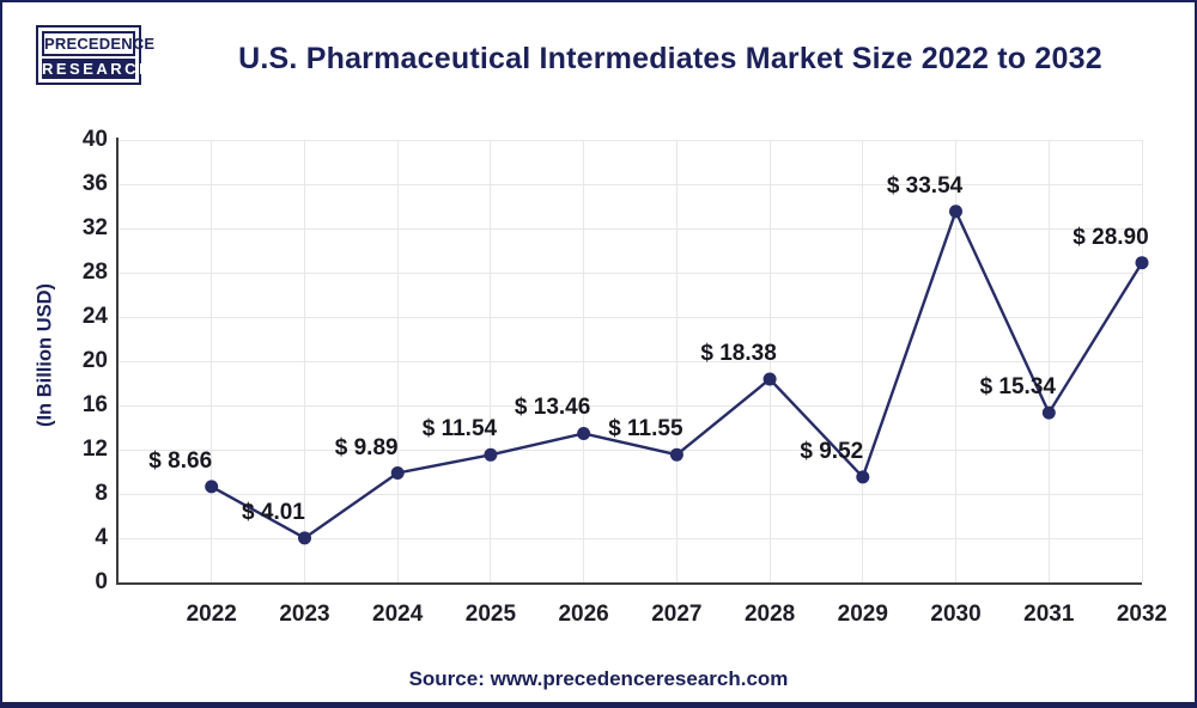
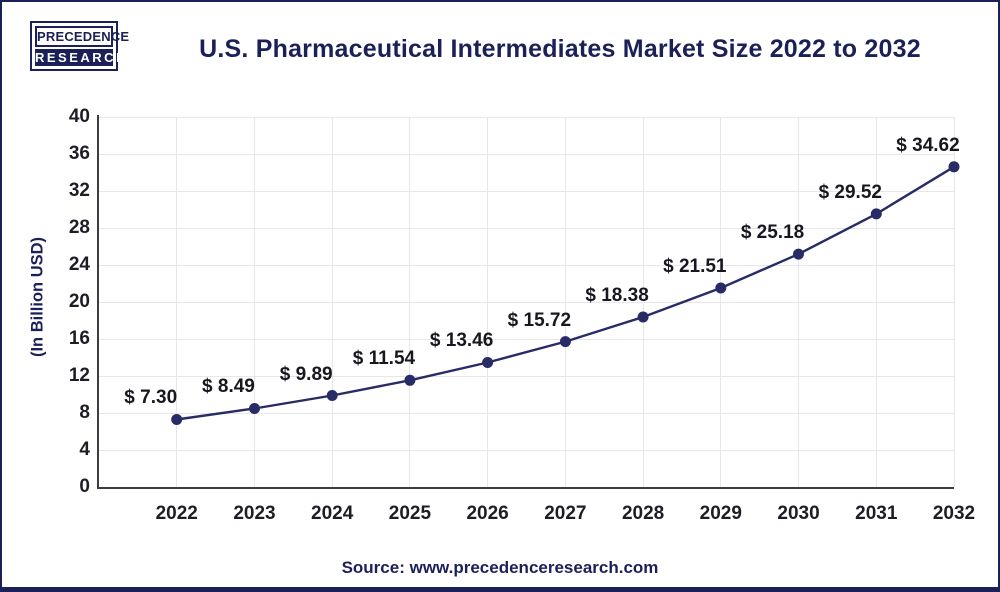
2022: 8.66 -> 7.30
2023: 4.01 -> 8.49
2027: 11.55 -> 15.72
2029: 9.52 -> 21.51
2030: 33.54 -> 25.18
2031: 15.34 -> 29.52
2032: 28.90 -> 34.62
